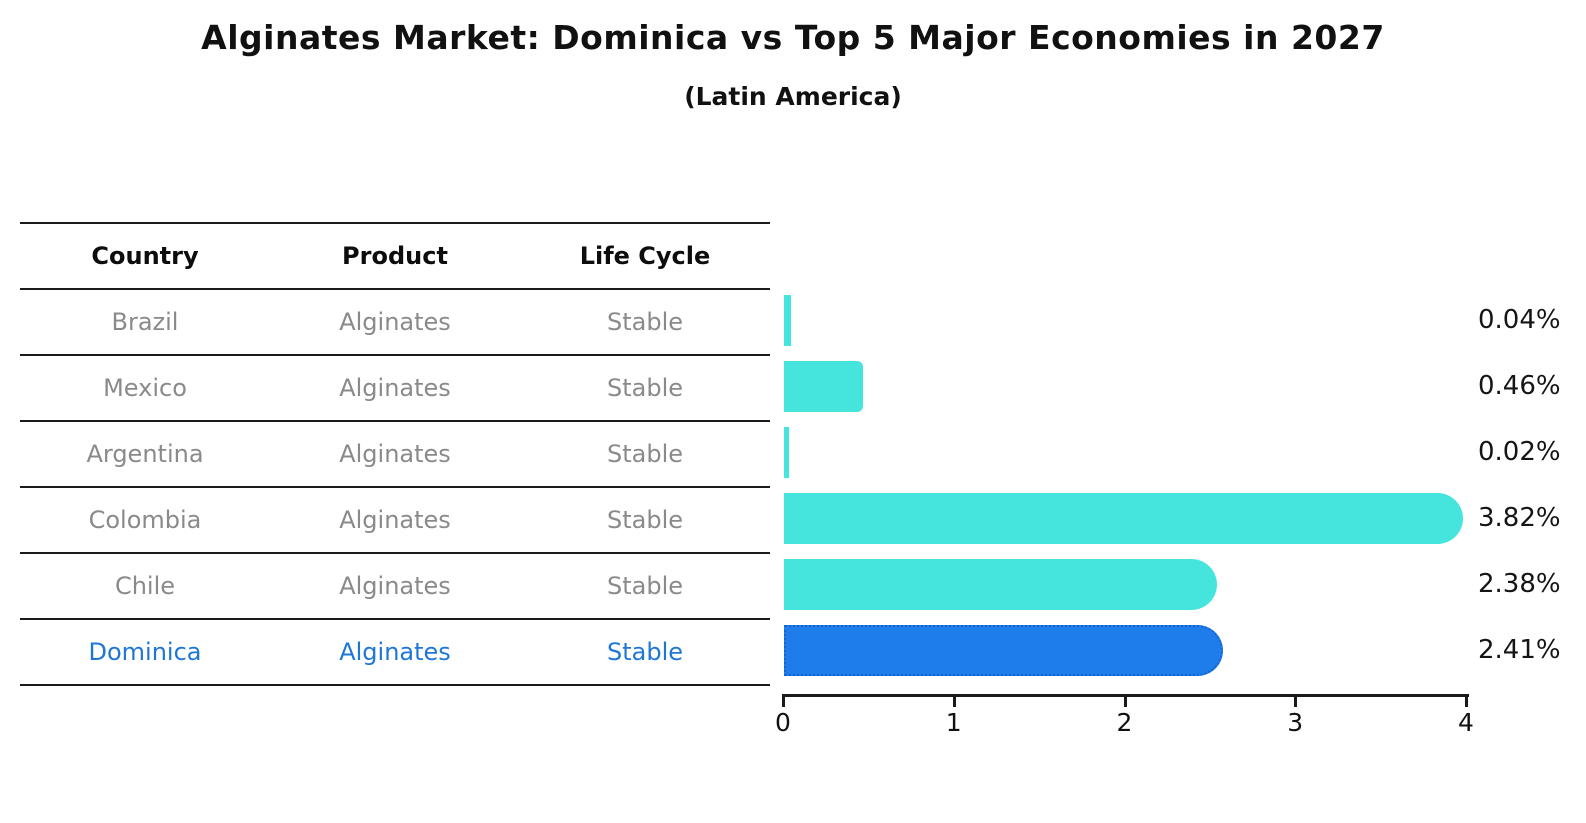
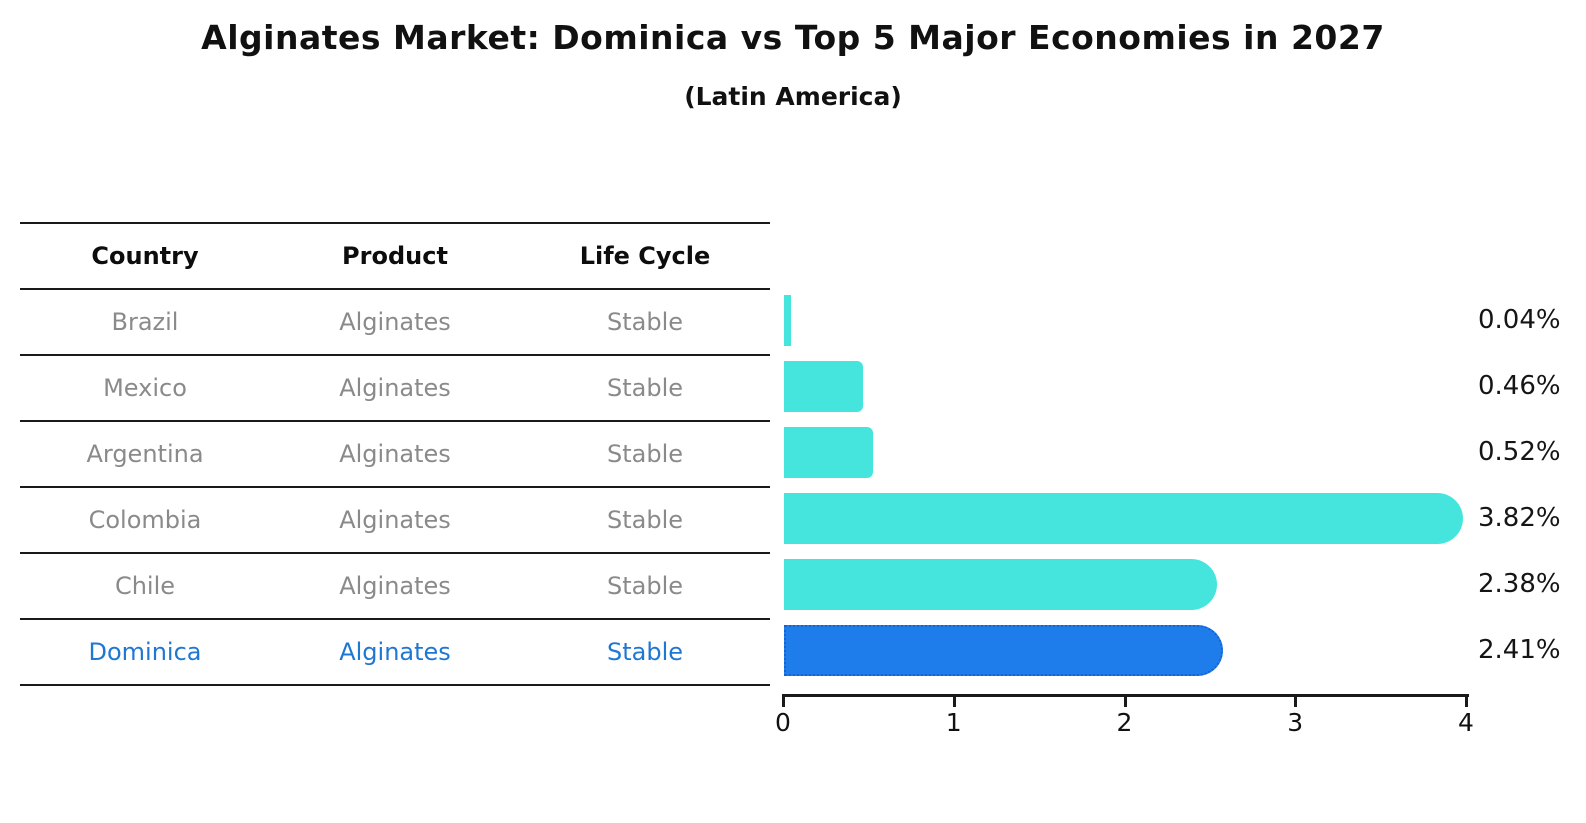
Argentina: 0.02% -> 0.52%
